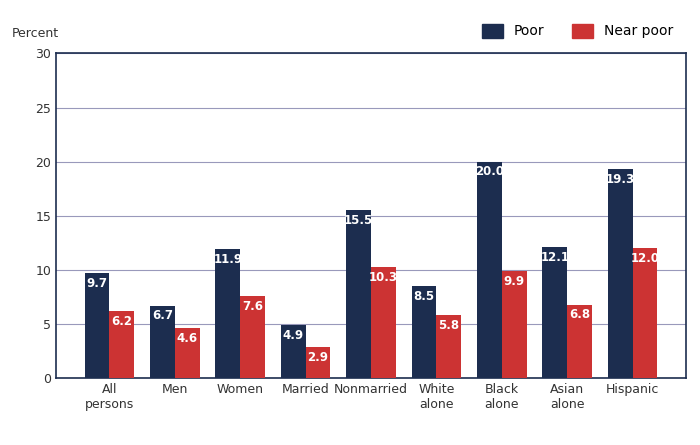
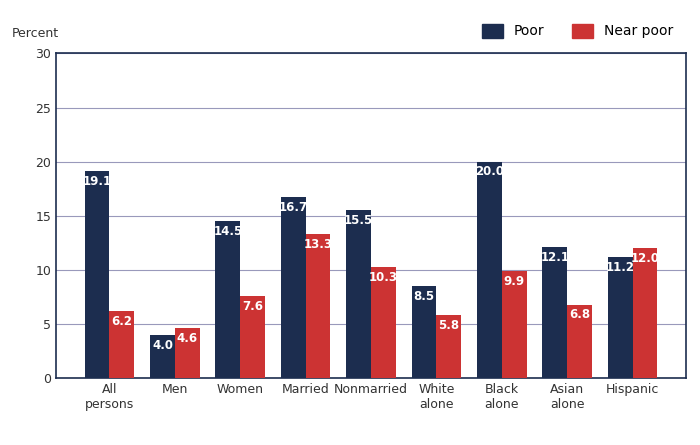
Poor/All persons: 9.7 -> 19.1
Poor/Men: 6.7 -> 4.0
Poor/Women: 11.9 -> 14.5
Poor/Married: 4.9 -> 16.7
Near poor/Married: 2.9 -> 13.3
Poor/Hispanic: 19.3 -> 11.2
